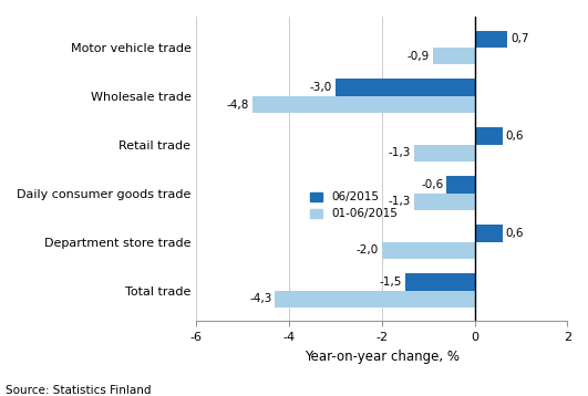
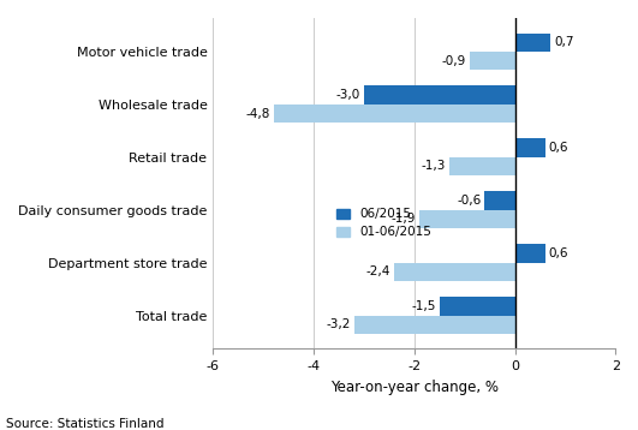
01-06/2015/Daily consumer goods trade: -1.3 -> -1.9
01-06/2015/Department store trade: -2,0 -> -2,4
01-06/2015/Total trade: -4,3 -> -3,2
